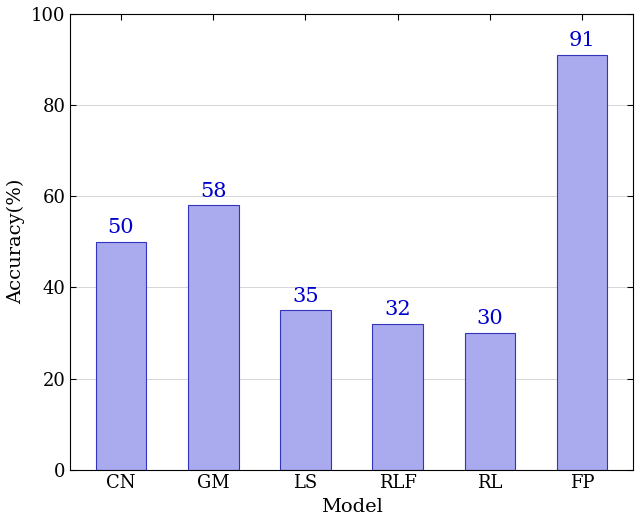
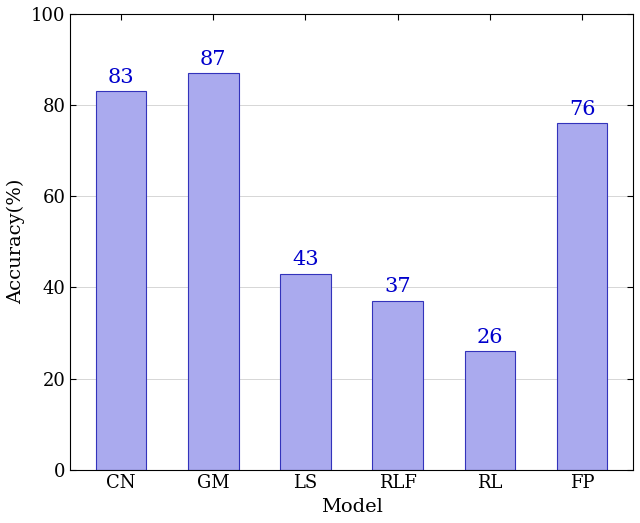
CN: 50 -> 83
GM: 58 -> 87
LS: 35 -> 43
RLF: 32 -> 37
RL: 30 -> 26
FP: 91 -> 76
